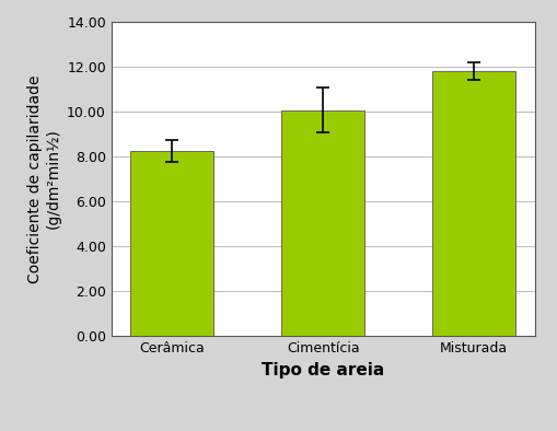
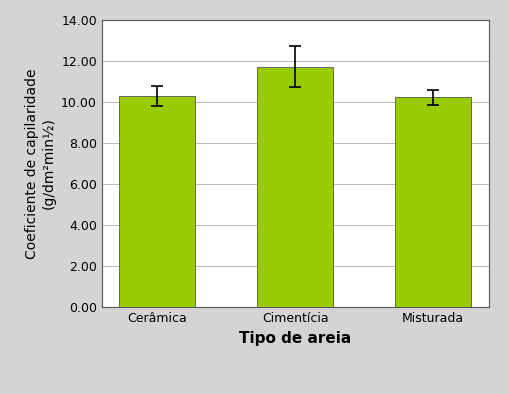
Cerâmica: 8.25 -> 10.30
Cimentícia: 10.05 -> 11.72
Misturada: 11.80 -> 10.22
